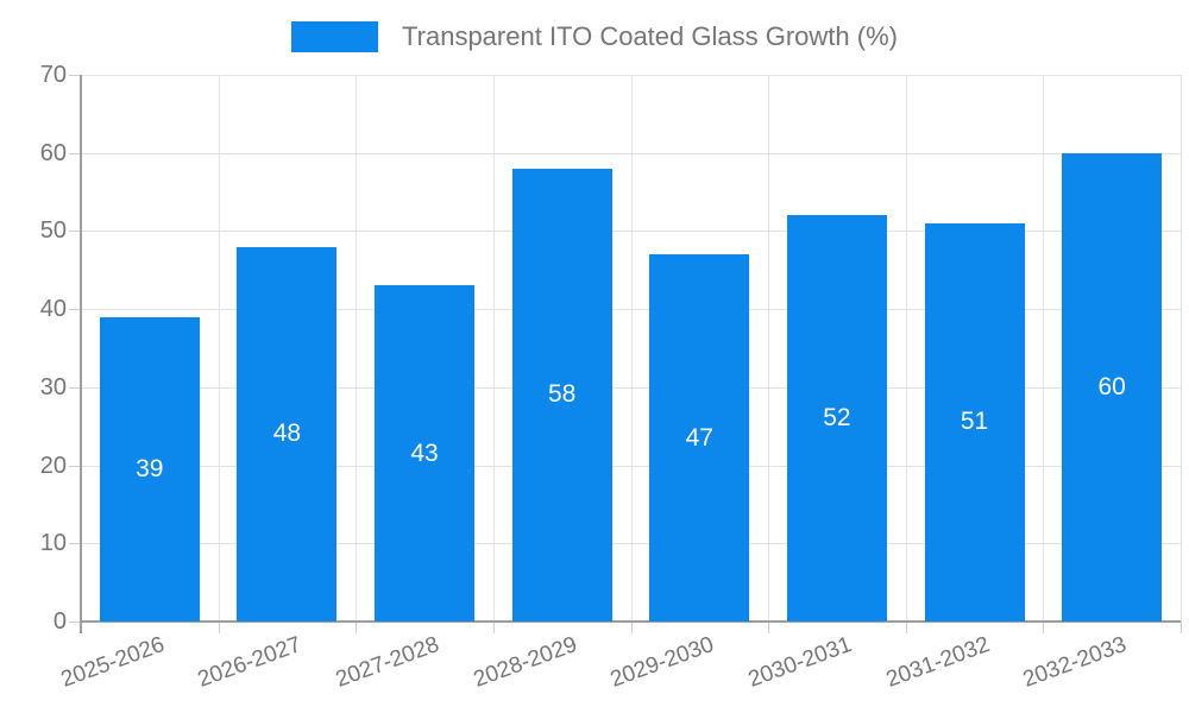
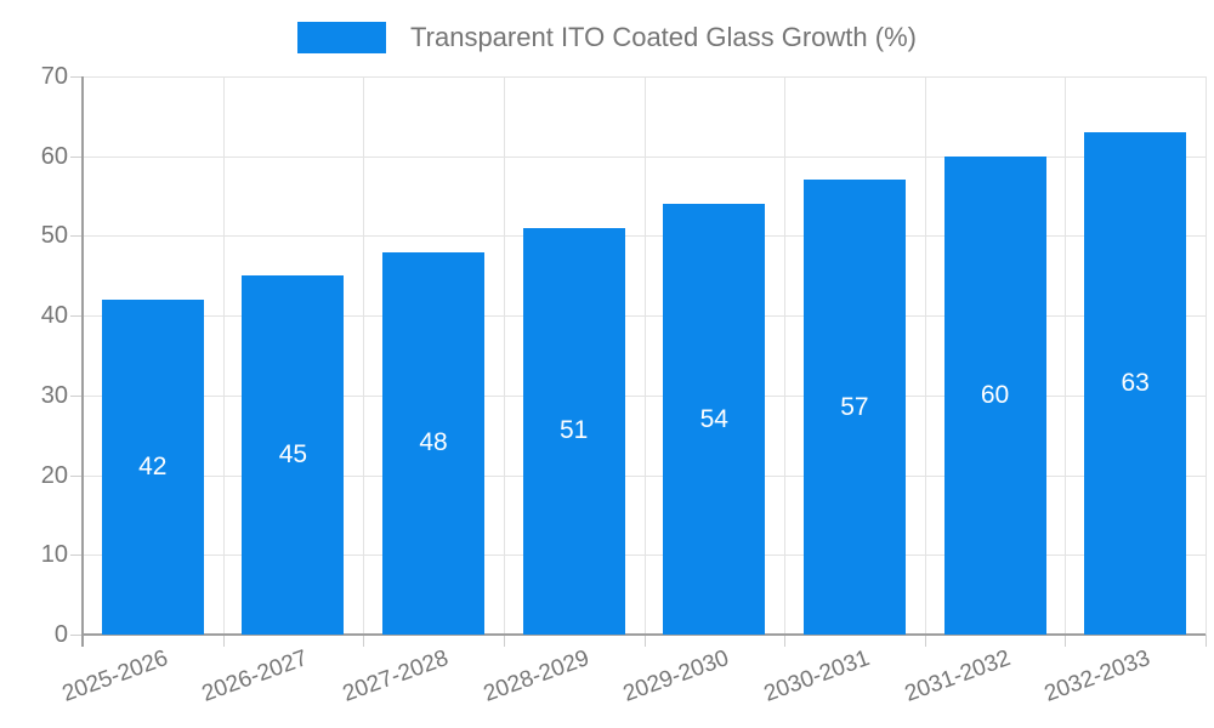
2025-2026: 39 -> 42
2026-2027: 48 -> 45
2027-2028: 43 -> 48
2028-2029: 58 -> 51
2029-2030: 47 -> 54
2030-2031: 52 -> 57
2031-2032: 51 -> 60
2032-2033: 60 -> 63
